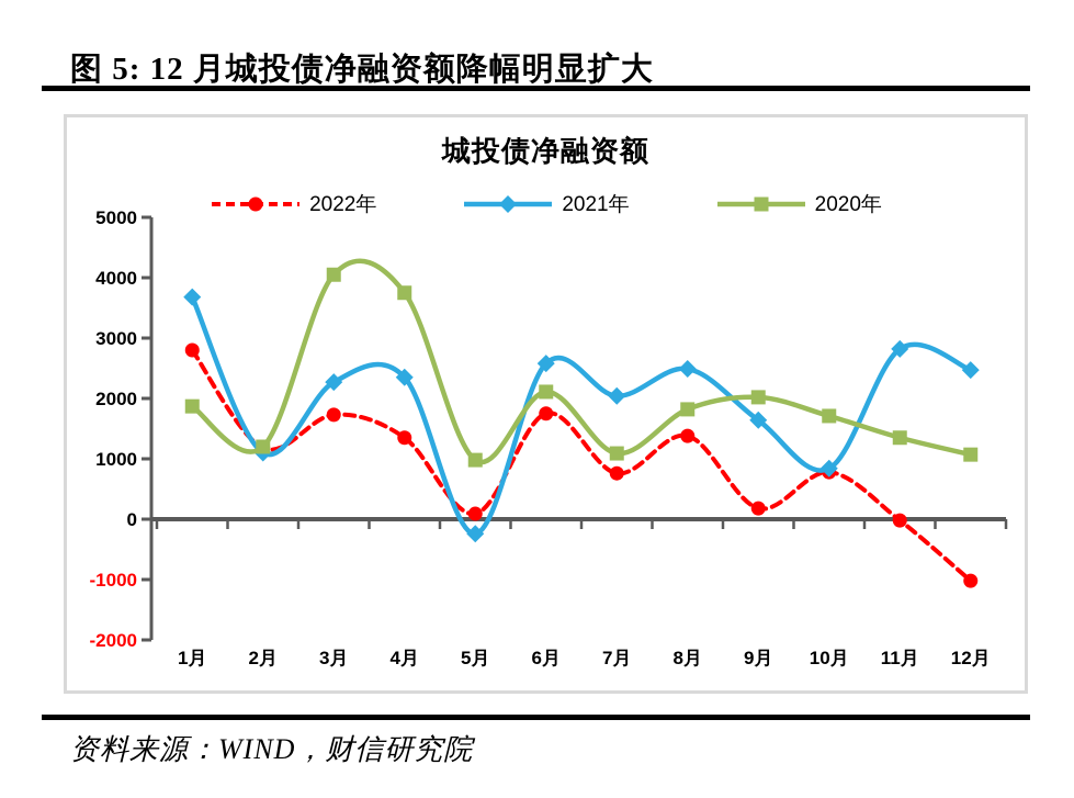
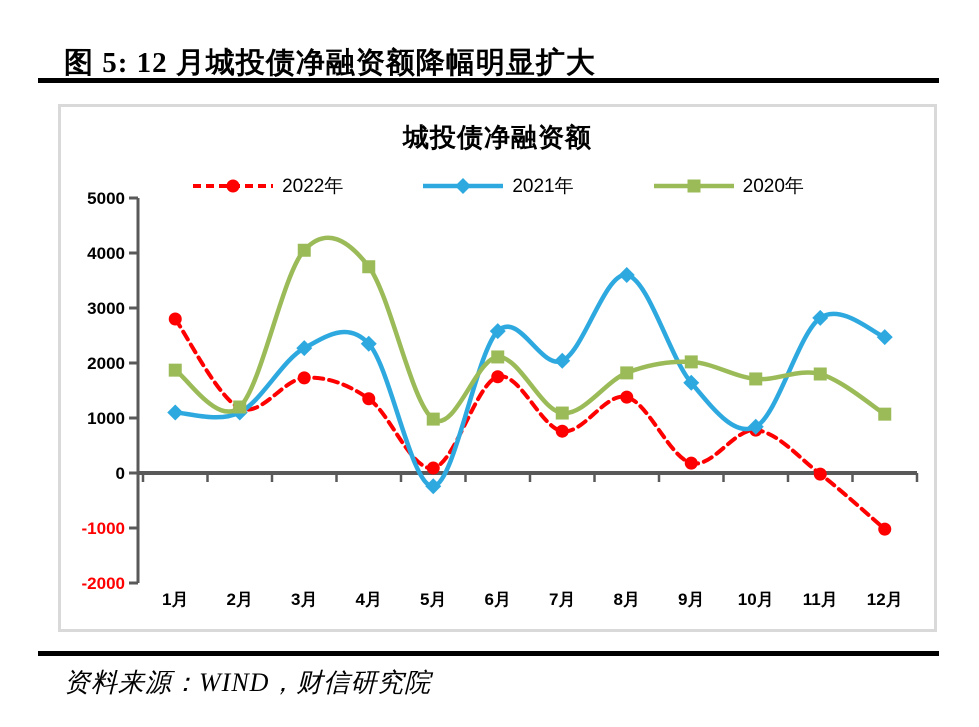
2021年/1月: 3700 -> 1100
2021年/8月: 2500 -> 3600
2020年/11月: 1400 -> 1800
